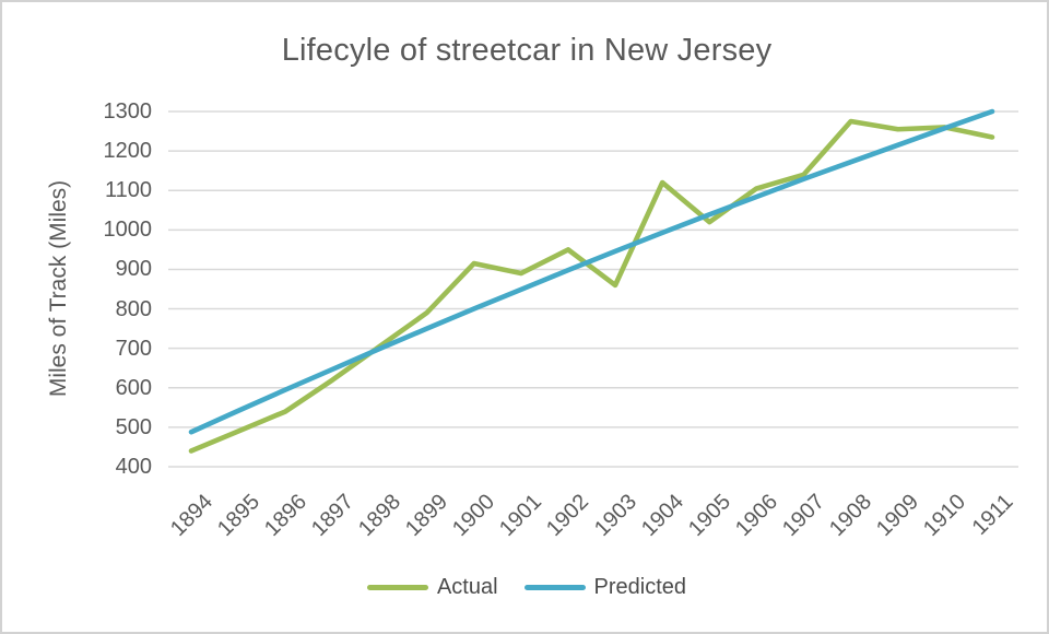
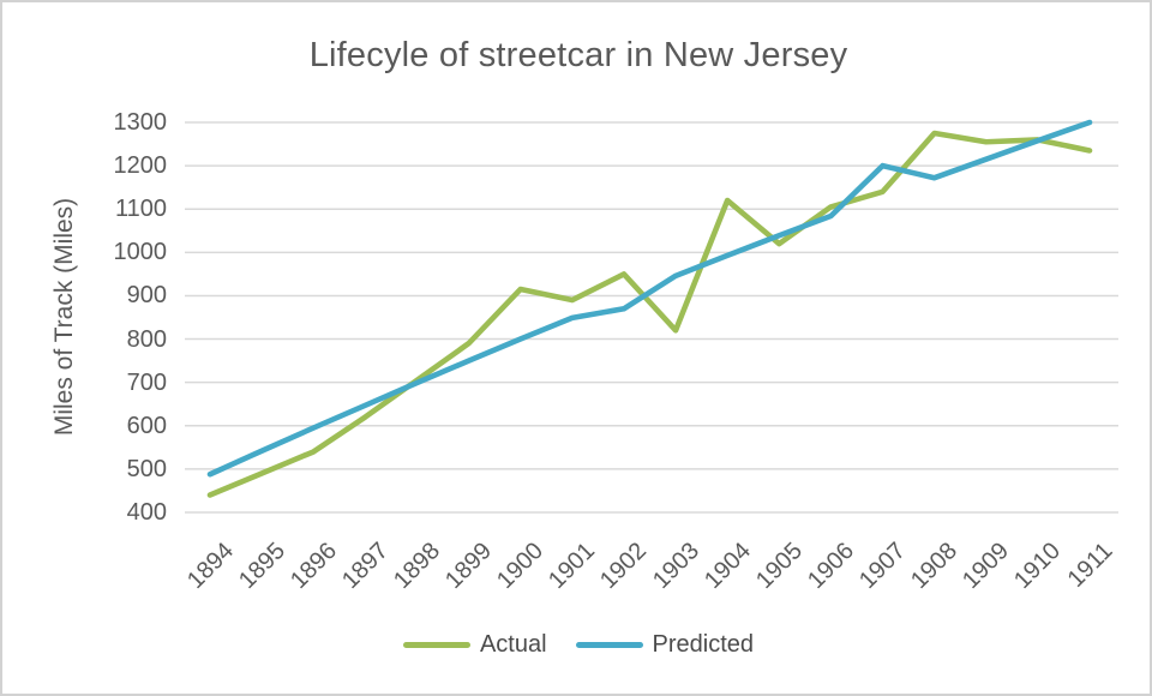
Predicted/1902: 900 -> 870
Actual/1903: 860 -> 820
Predicted/1907: 1130 -> 1200
